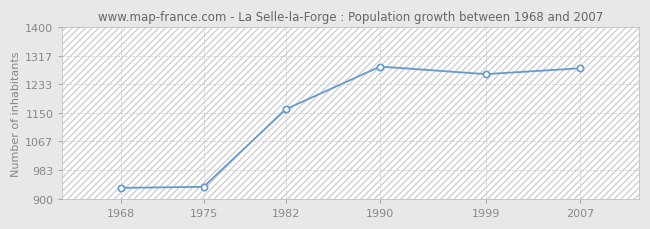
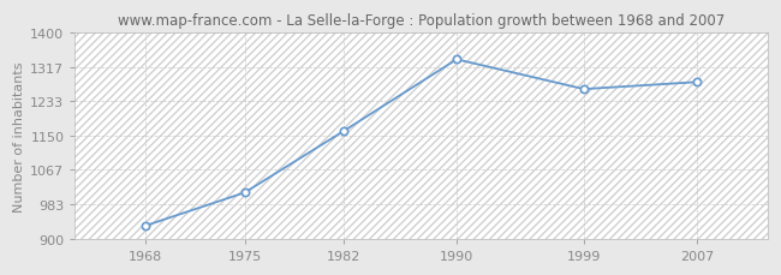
1975: 935 -> 1012
1990: 1285 -> 1335
